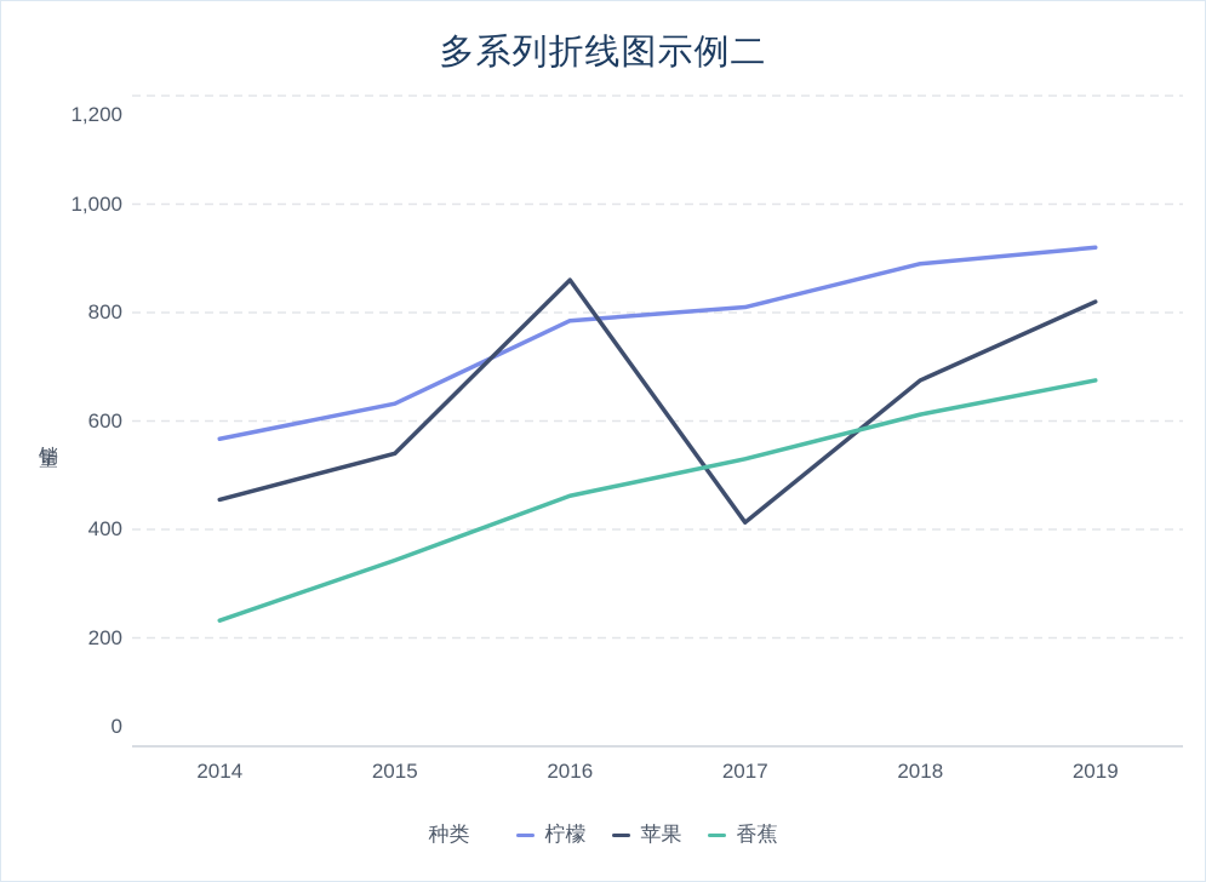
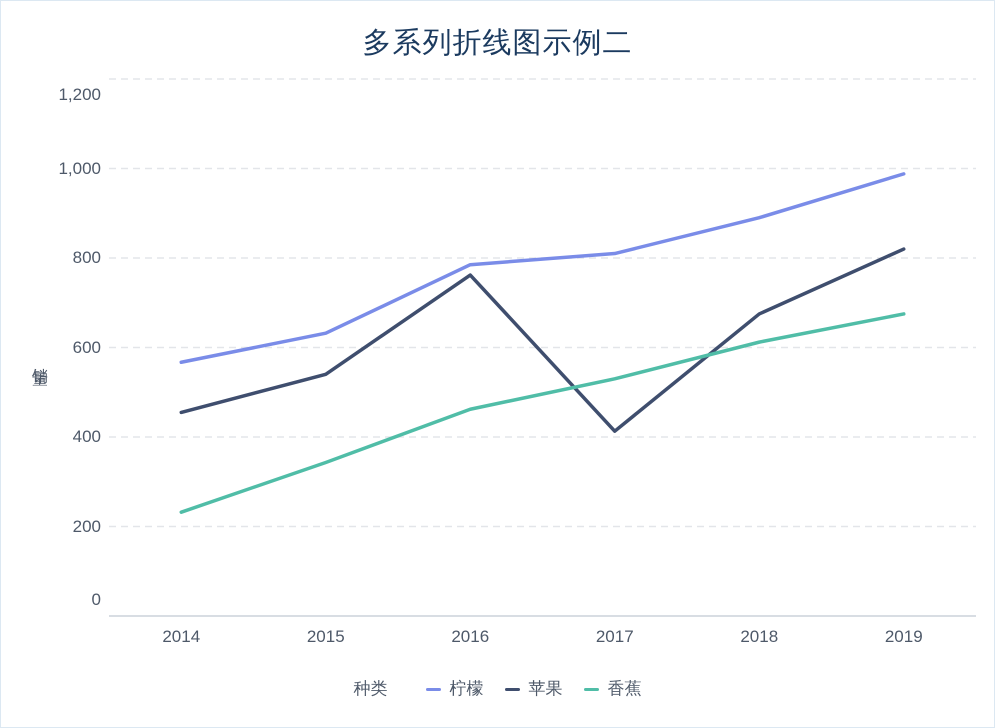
苹果/2016: 860 -> 760
柠檬/2019: 920 -> 990
